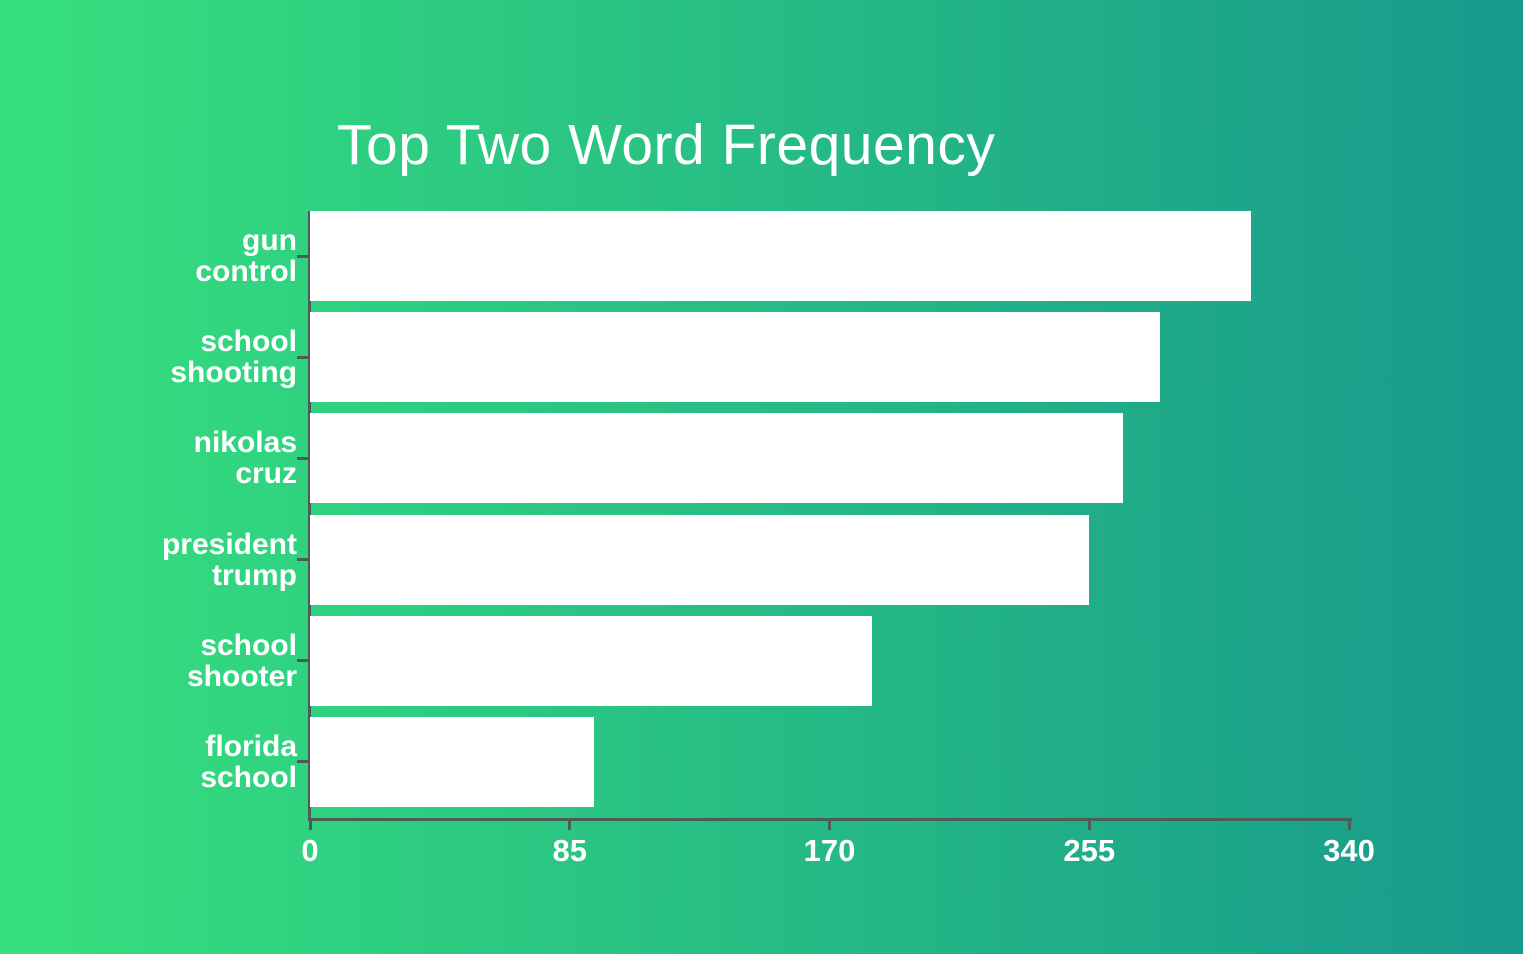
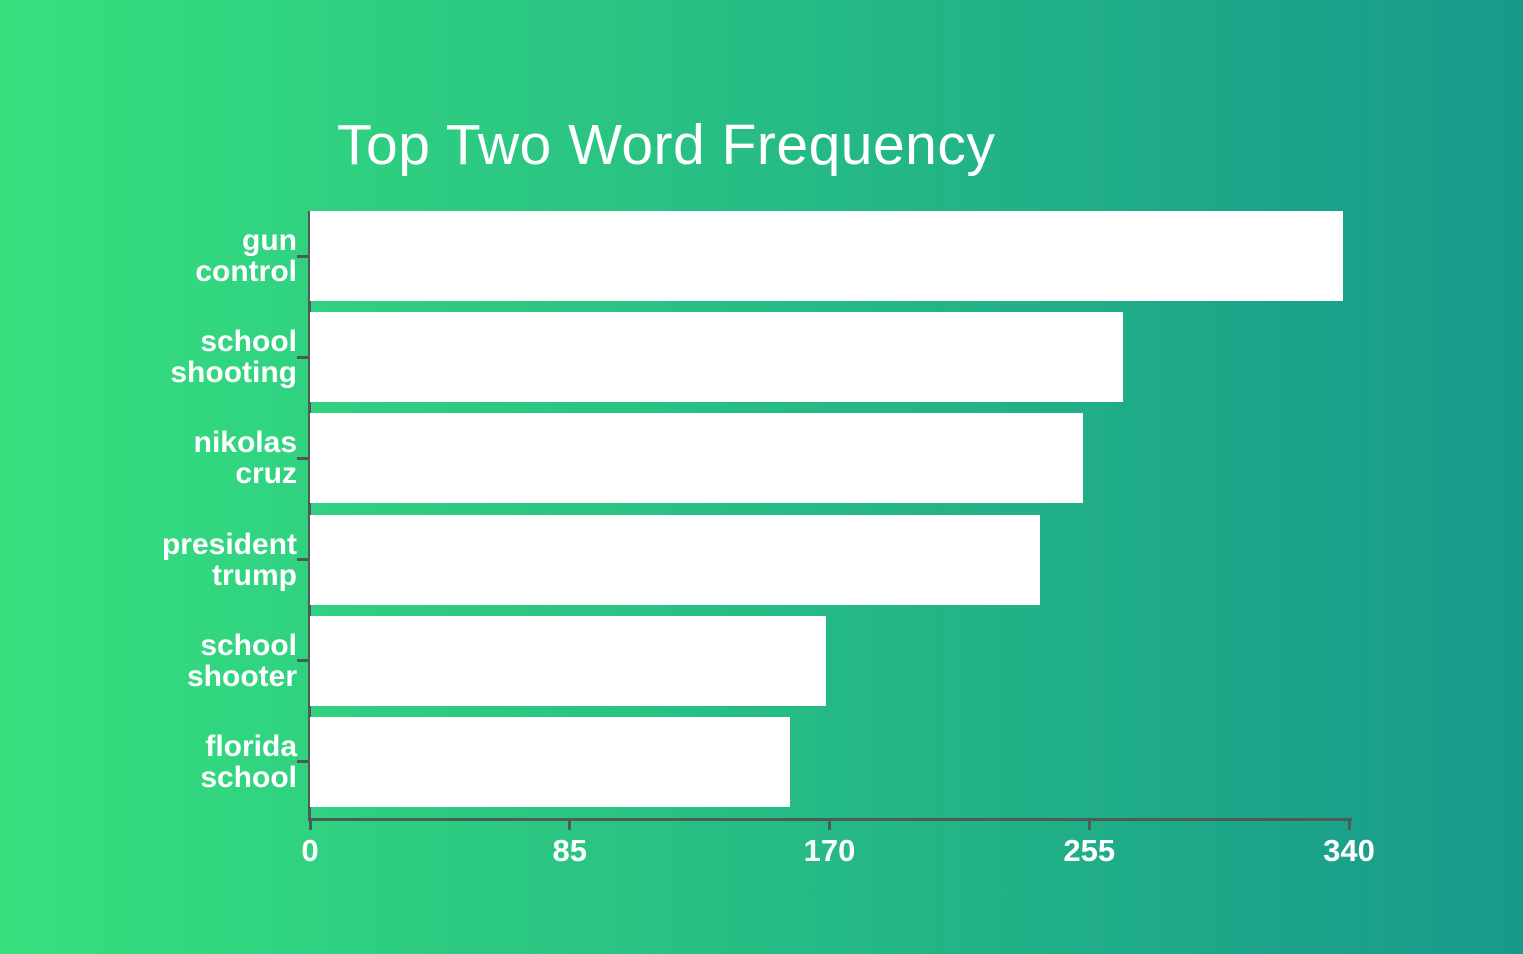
gun control: 308 -> 338
school shooting: 278 -> 266
nikolas cruz: 266 -> 253
president trump: 255 -> 239
school shooter: 184 -> 169
florida school: 93 -> 157
